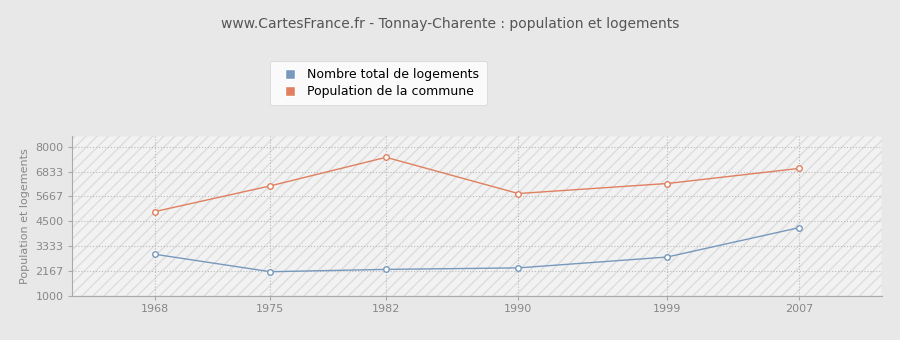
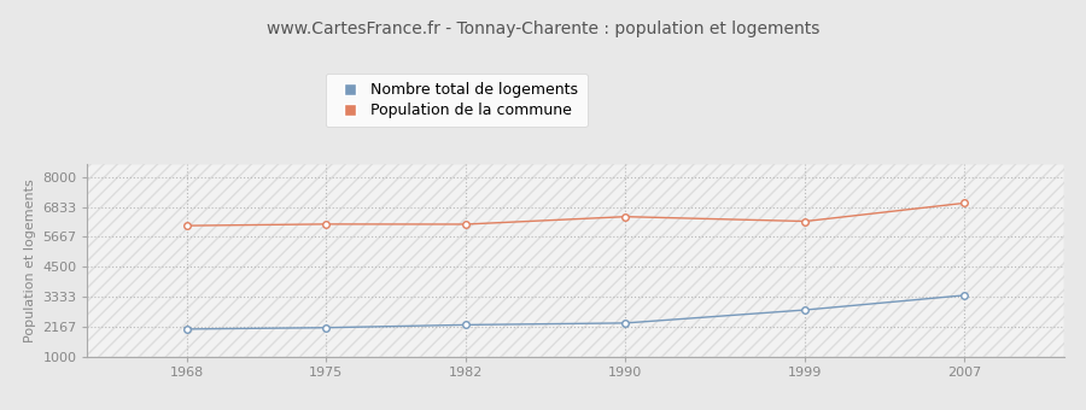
Nombre total de logements/1968: 2950 -> 2080
Population de la commune/1968: 4950 -> 6100
Population de la commune/1982: 7500 -> 6160
Population de la commune/1990: 5800 -> 6450
Nombre total de logements/2007: 4200 -> 3390
